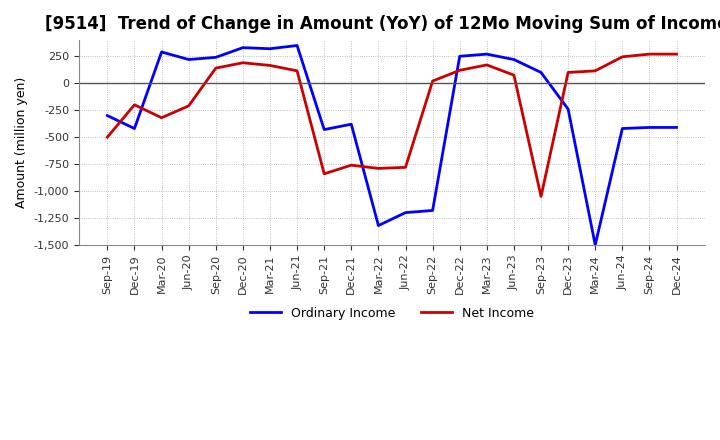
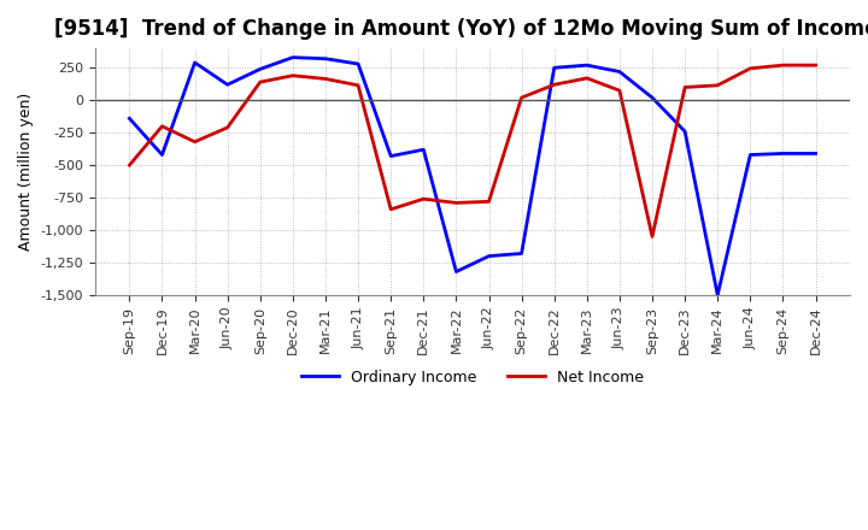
Ordinary Income/Sep-19: -300 -> -140
Ordinary Income/Jun-20: 220 -> 120
Ordinary Income/Jun-21: 350 -> 280
Ordinary Income/Sep-23: 100 -> 20
